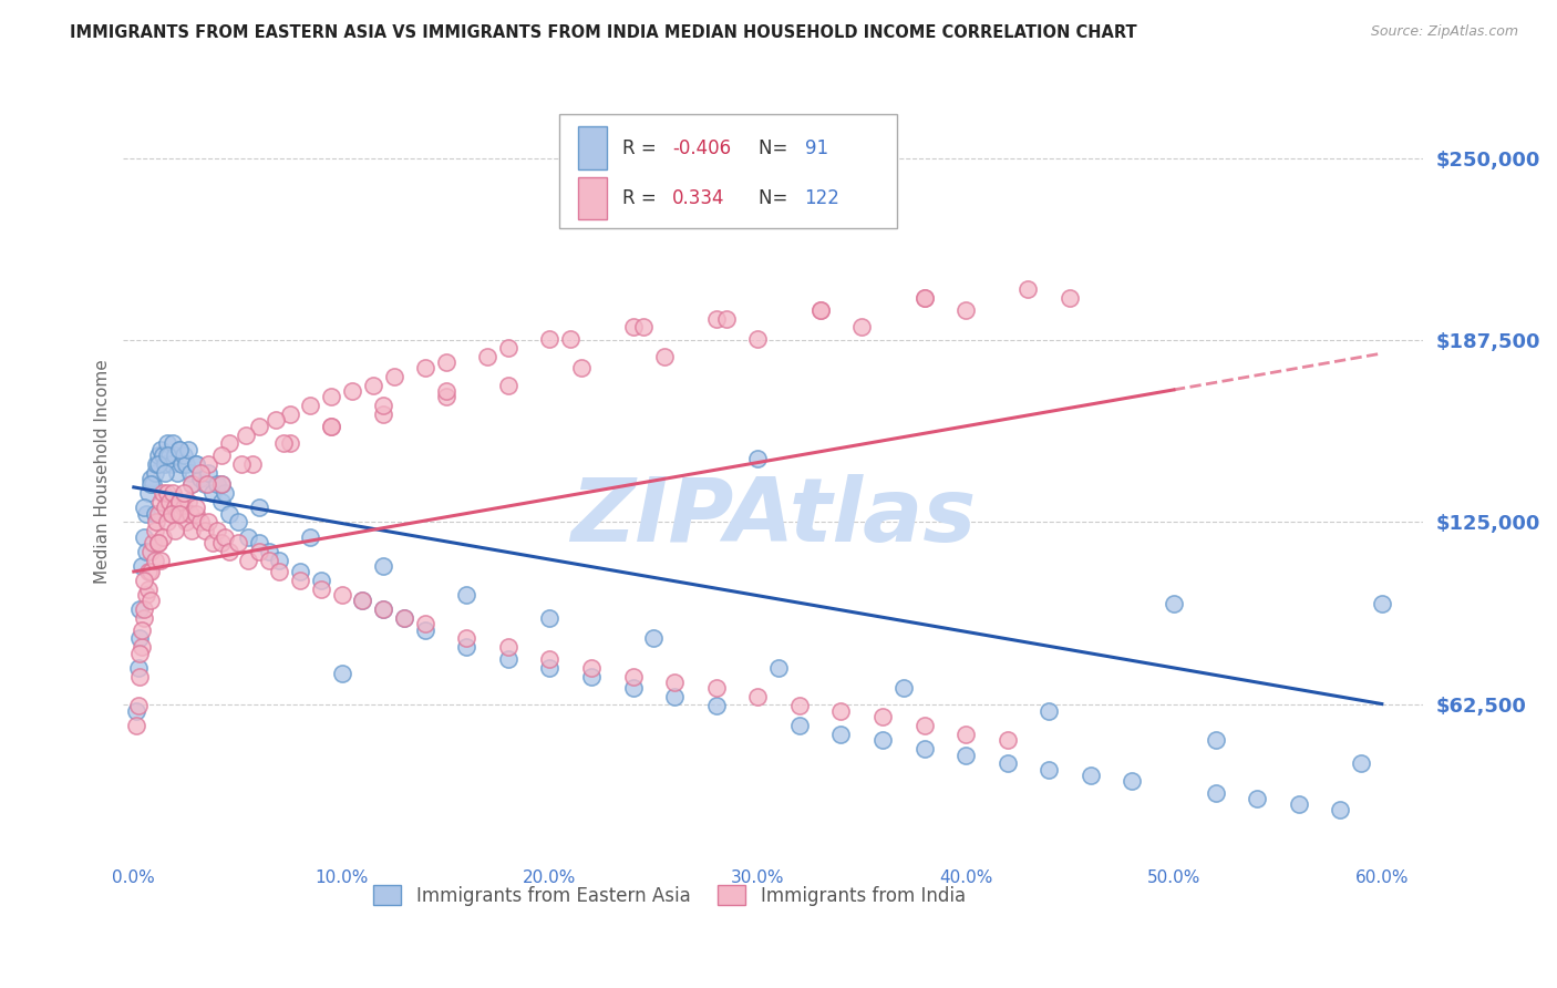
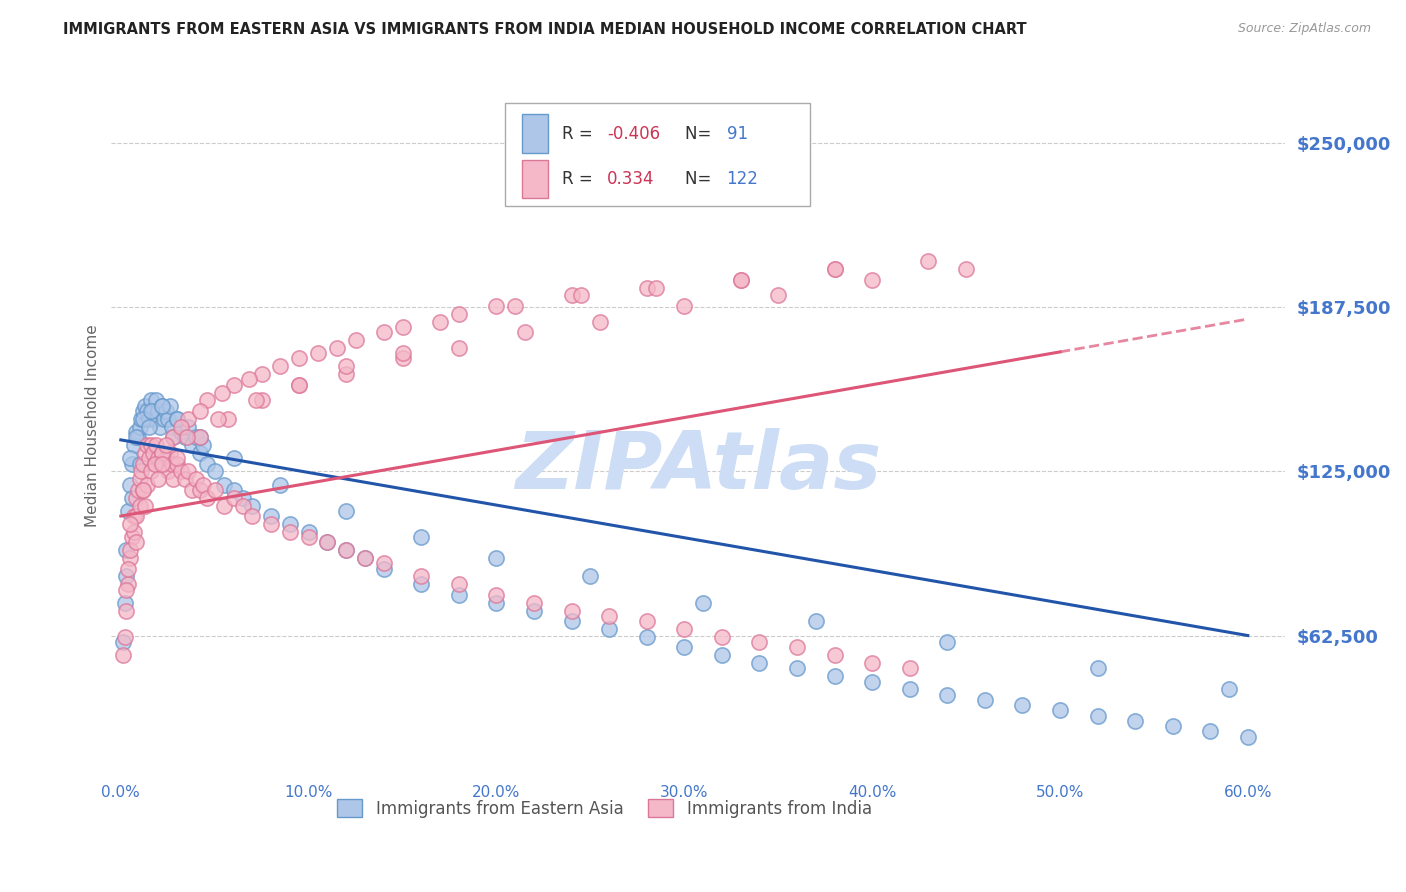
Immigrants from Eastern Asia/10.0%: $73,000 -> $102,000
Immigrants from Eastern Asia/30.0%: $147,000 -> $58,000
Immigrants from Eastern Asia/50.0%: $97,000 -> $34,000
Immigrants from Eastern Asia/60.0%: $97,000 -> $24,000
